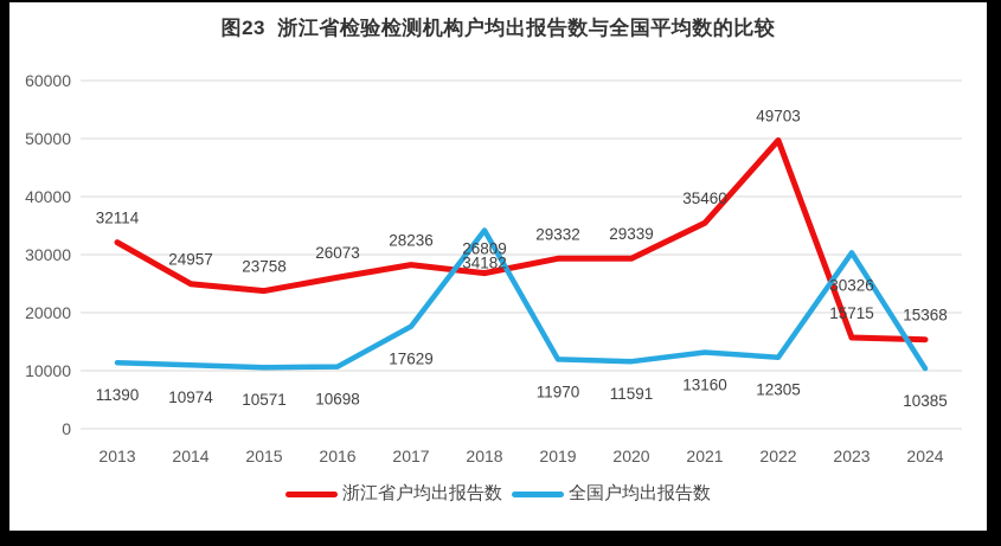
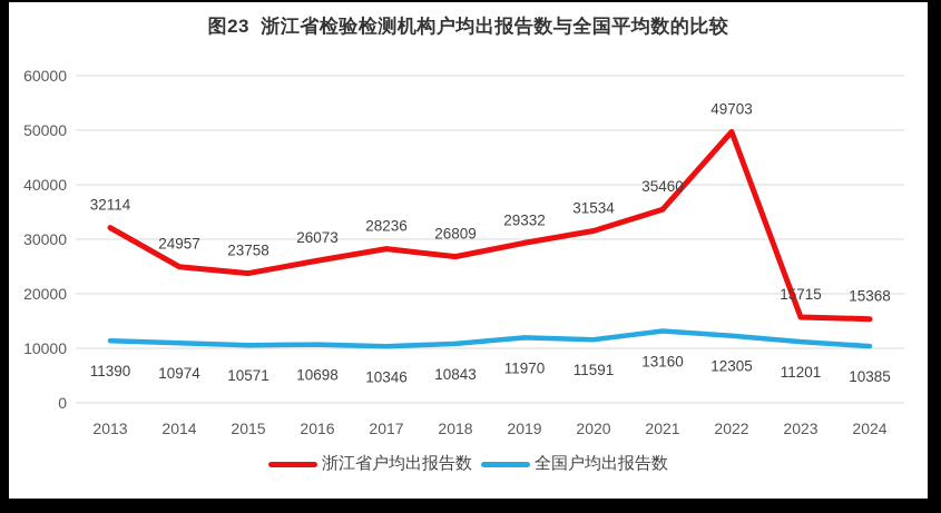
全国户均出报告数/2017: 17629 -> 10346
全国户均出报告数/2018: 34182 -> 10843
浙江省户均出报告数/2020: 29339 -> 31534
全国户均出报告数/2023: 30326 -> 11201
